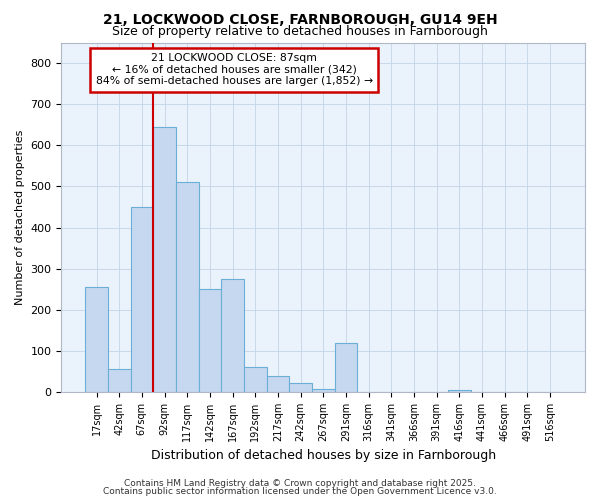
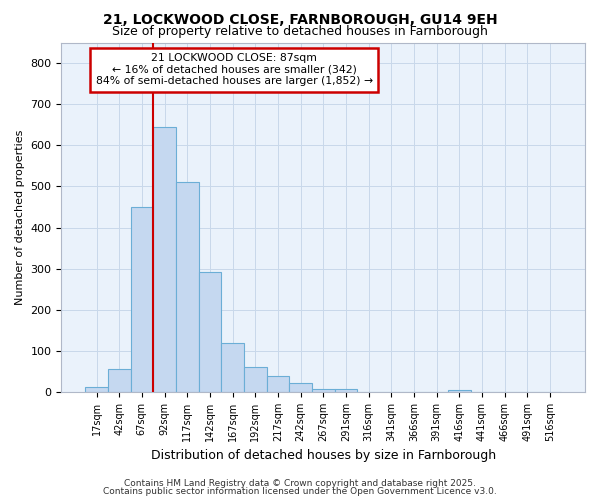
17sqm: 255 -> 12
142sqm: 250 -> 292
167sqm: 275 -> 120
291sqm: 120 -> 8
